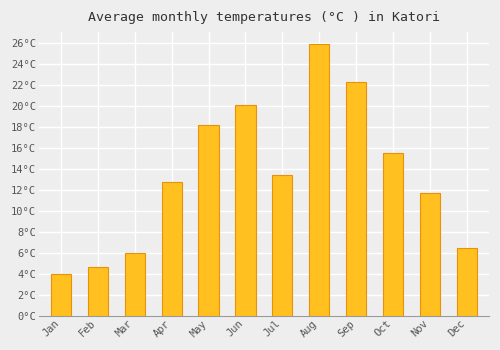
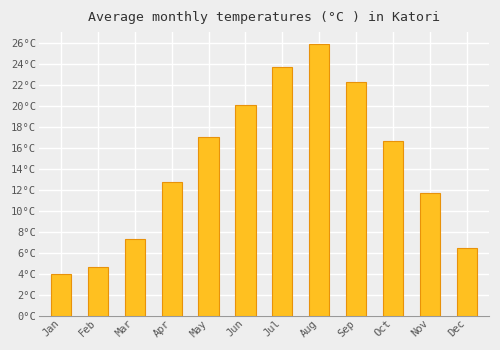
Mar: 6.0°C -> 7.3°C
May: 18.2°C -> 17.0°C
Jul: 13.4°C -> 23.7°C
Oct: 15.5°C -> 16.6°C
